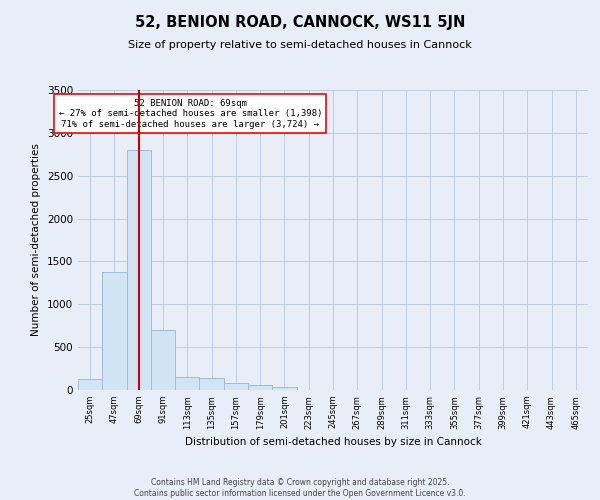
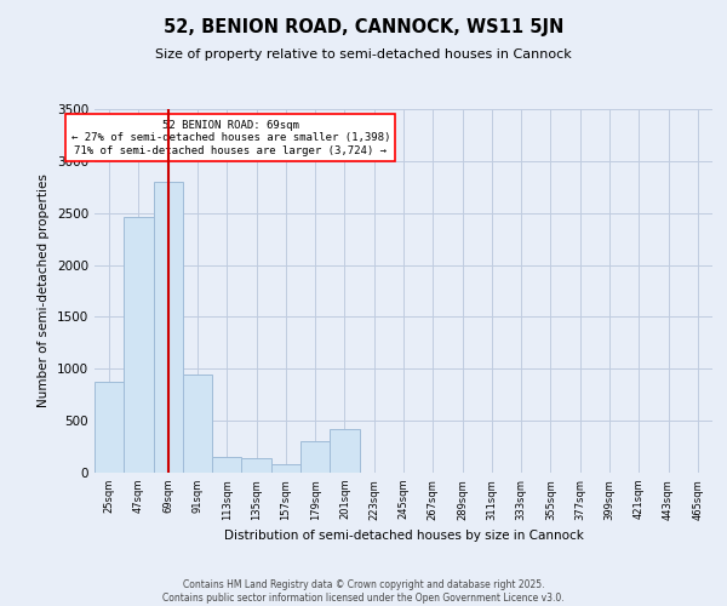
25sqm: 130 -> 880
47sqm: 1380 -> 2460
91sqm: 700 -> 940
179sqm: 60 -> 300
201sqm: 30 -> 420
